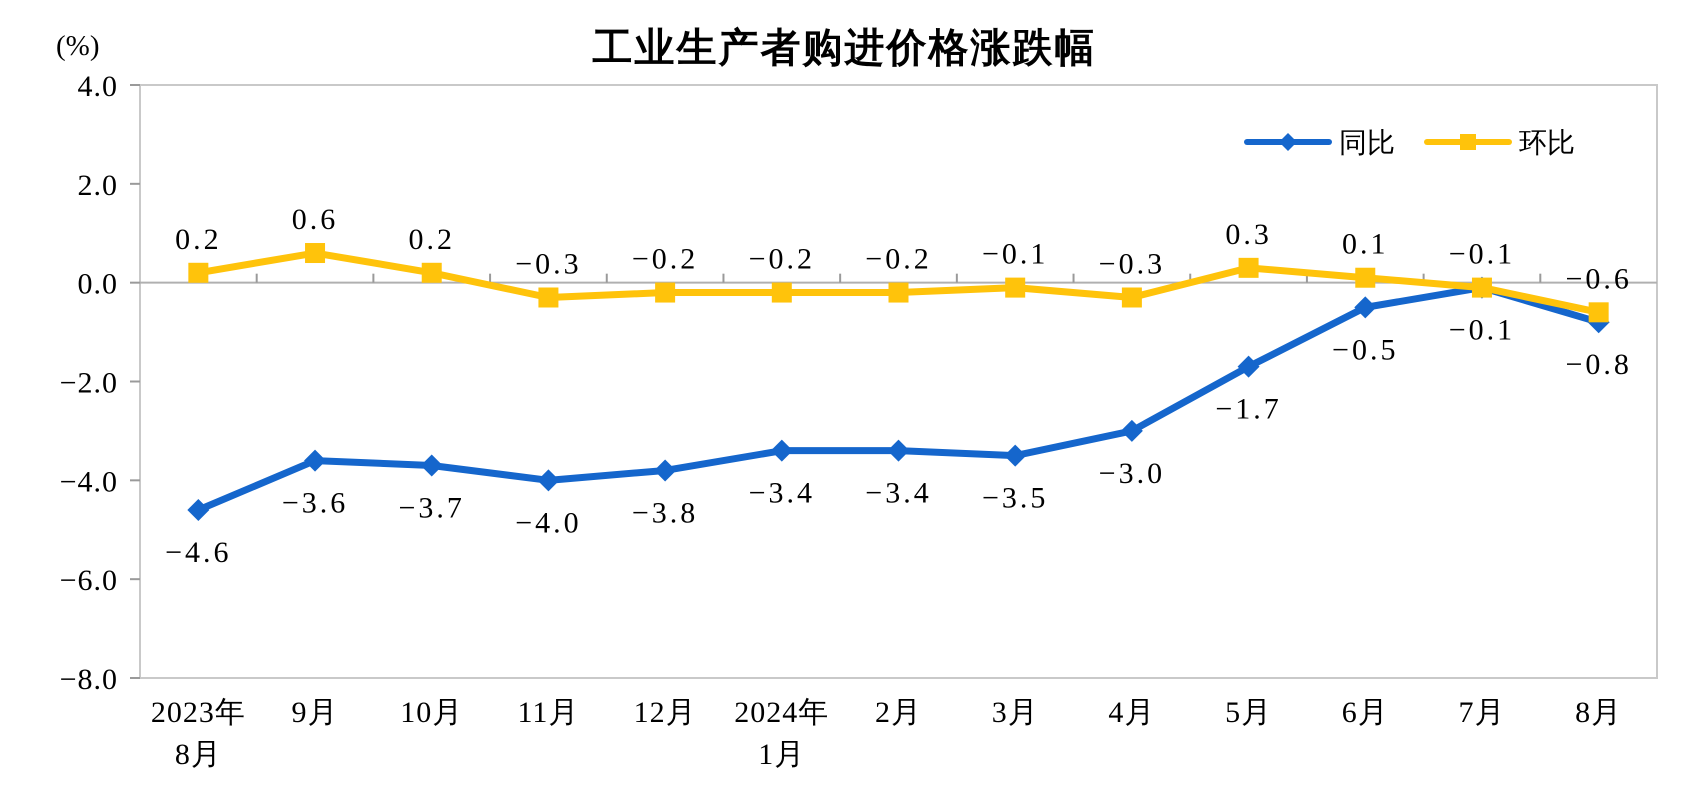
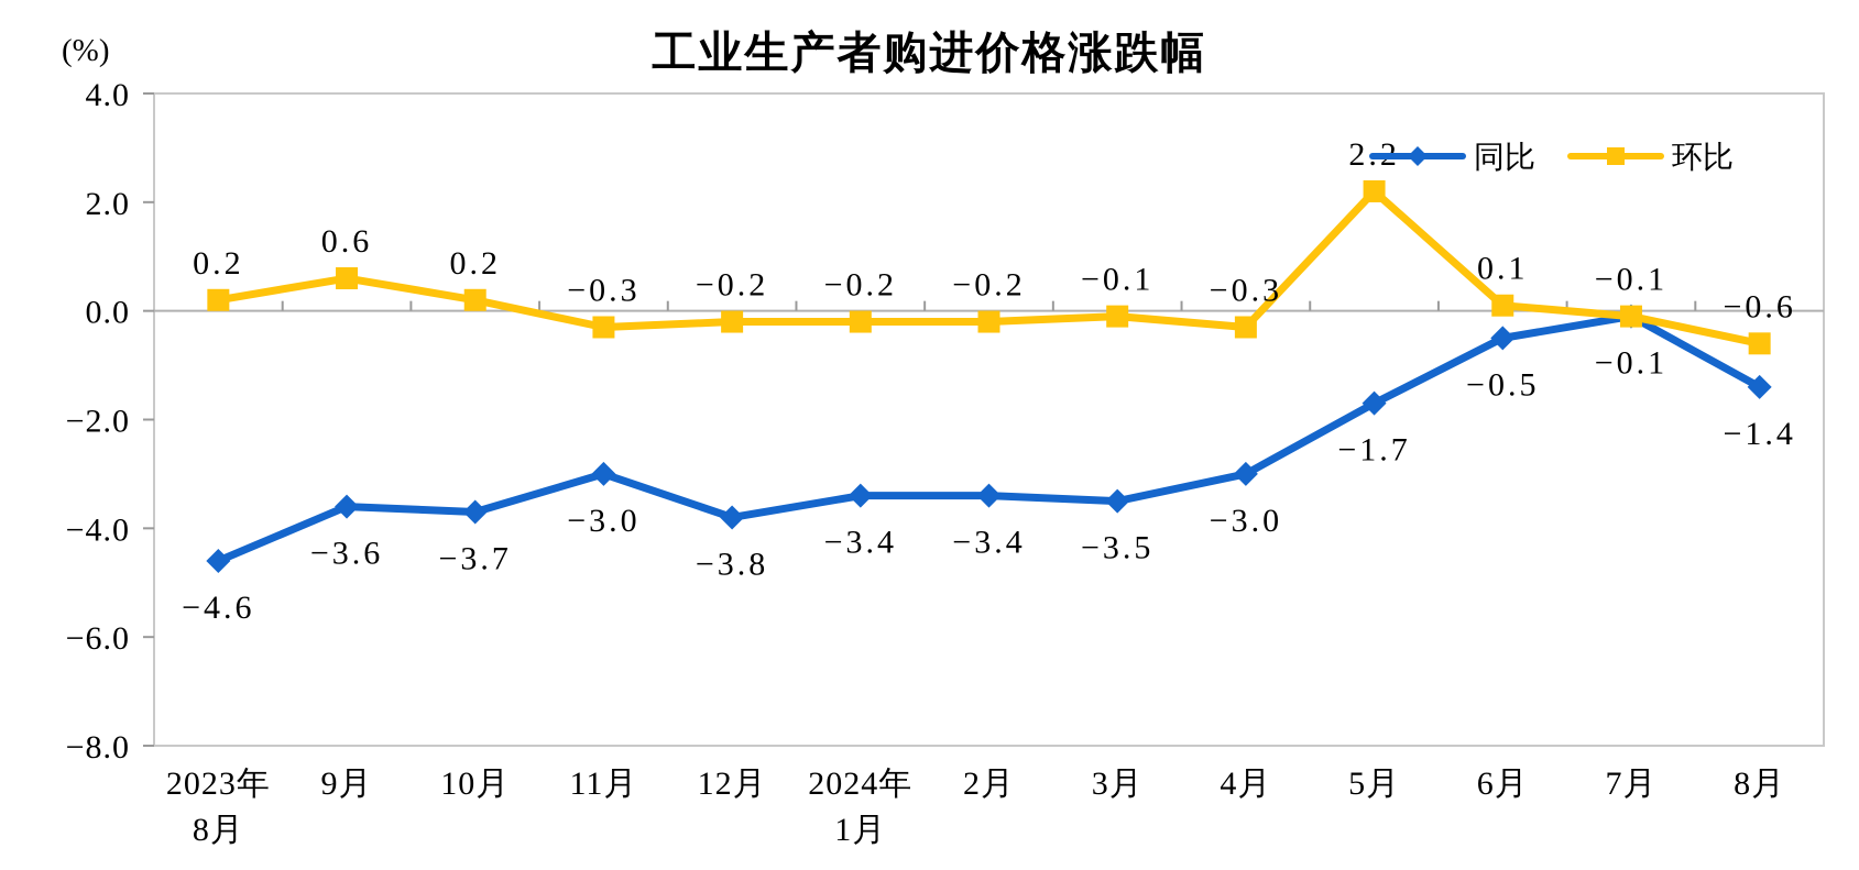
同比/11月: −4.0 -> −3.0
环比/5月: 0.3 -> 2.2
同比/8月: −0.8 -> −1.4
